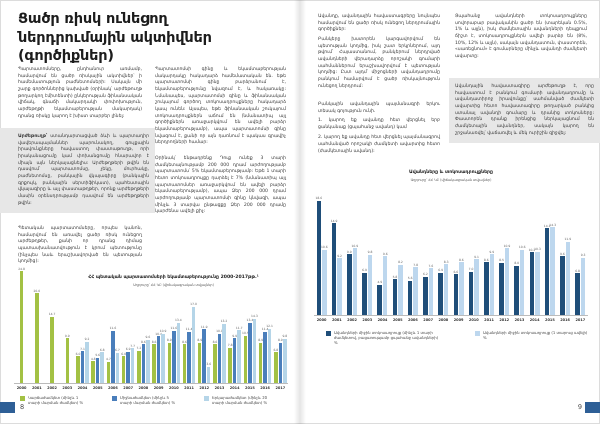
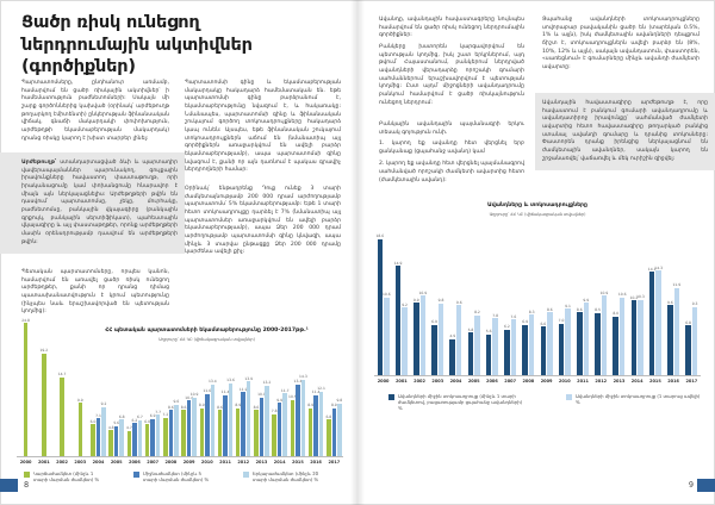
ՀՀ պետական պարտատոմսերի եկամտաբերությունը 2000-2017թթ.¹/Կարճաժամկետ (մինչև 1 տարի մարման ժամկետ) %/2001: 20.0 -> 19.2
ՀՀ պետական պարտատոմսերի եկամտաբերությունը 2000-2017թթ.¹/Միջնաժամկետ (մինչև 5 տարի մարման ժամկետ) %/2006: 11.6 -> 6.2
ՀՀ պետական պարտատոմսերի եկամտաբերությունը 2000-2017թթ.¹/Երկարաժամկետ (մինչև 20 տարի մարման ժամկետ) %/2011: 17.0 -> 13.6
ՀՀ պետական պարտատոմսերի եկամտաբերությունը 2000-2017թթ.¹/Երկարաժամկետ (մինչև 20 տարի մարման ժամկետ) %/2012: 3.6 -> 13.9
